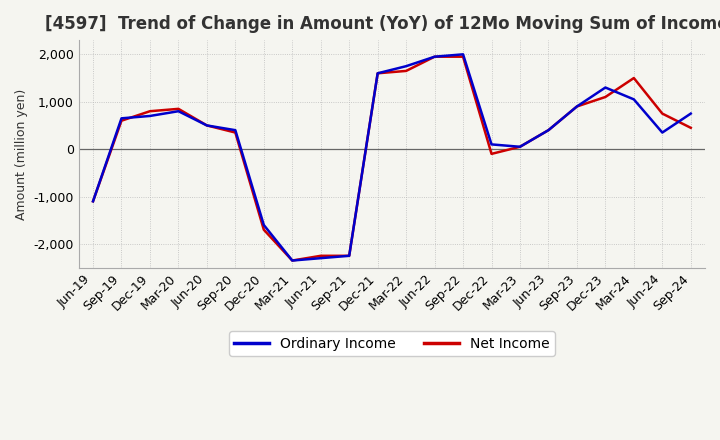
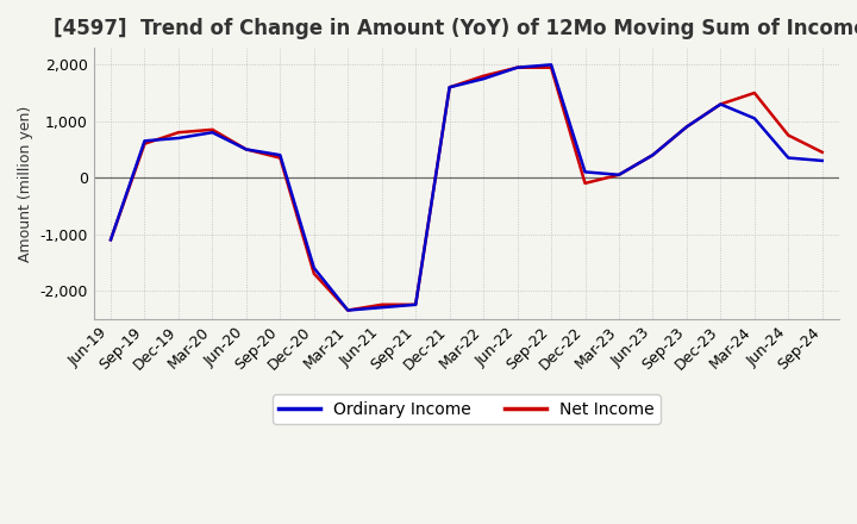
Net Income/Mar-22: 1,650 -> 1,800
Net Income/Dec-23: 1,100 -> 1,300
Ordinary Income/Sep-24: 750 -> 300
